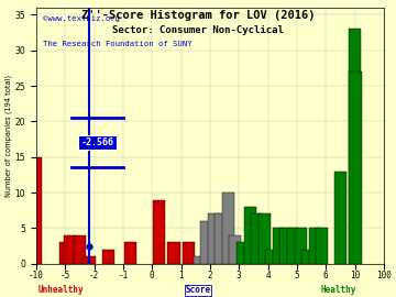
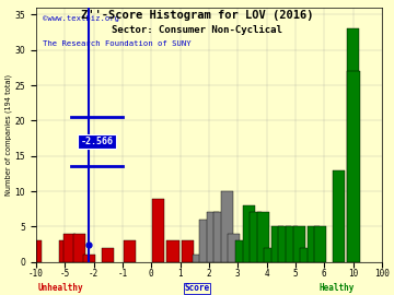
-10: 15 -> 3
